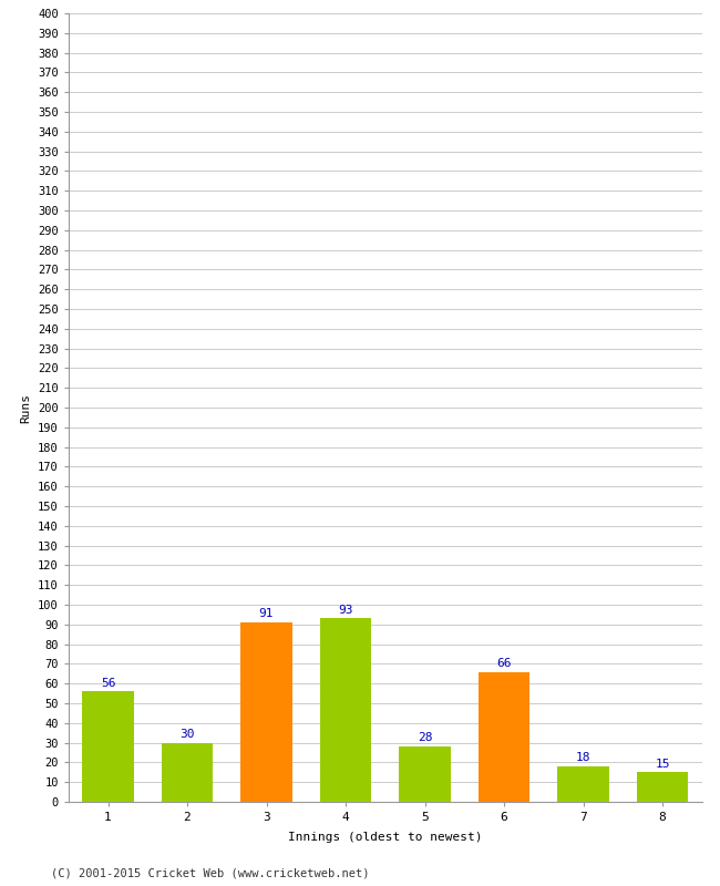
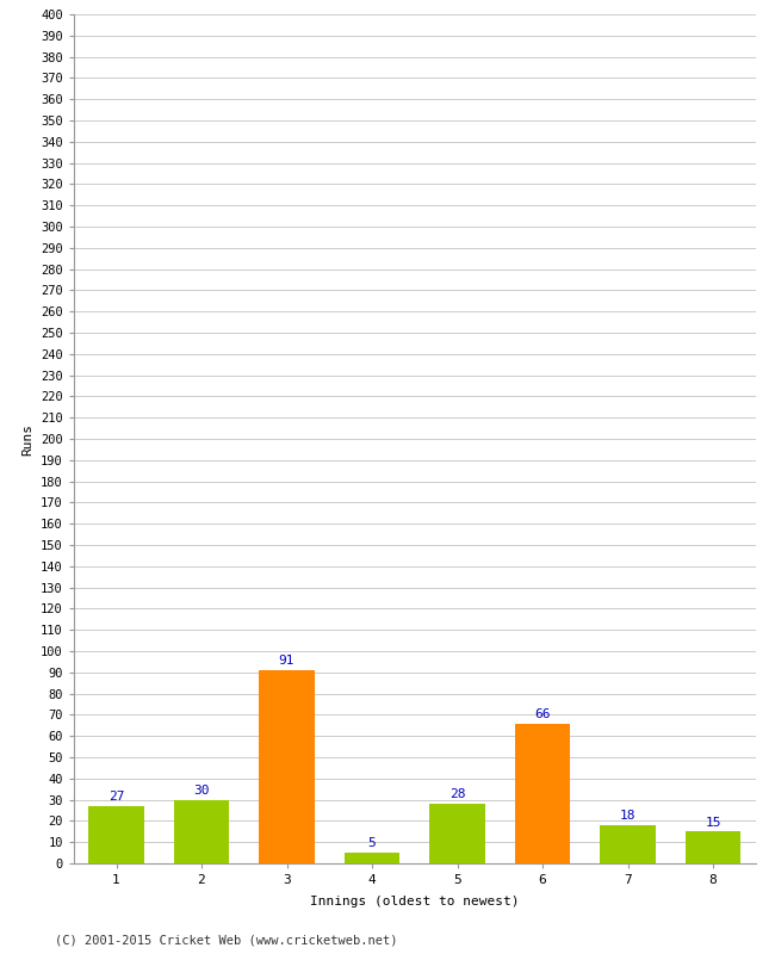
1: 56 -> 27
4: 93 -> 5
